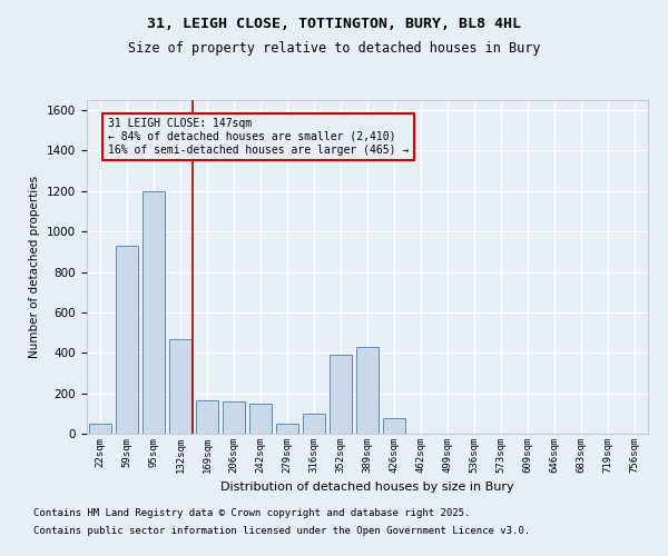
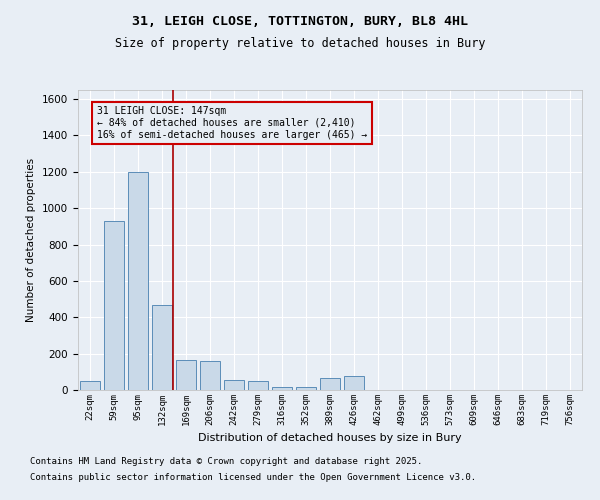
242sqm: 150 -> 60
316sqm: 100 -> 20
352sqm: 390 -> 20
389sqm: 430 -> 60
